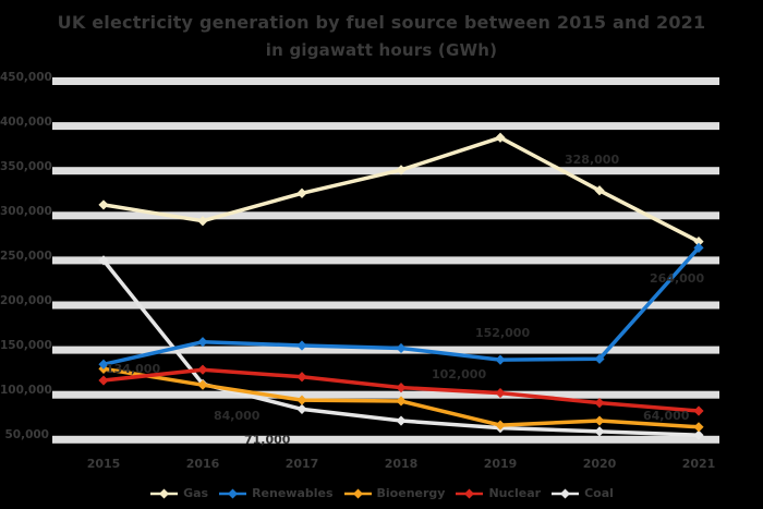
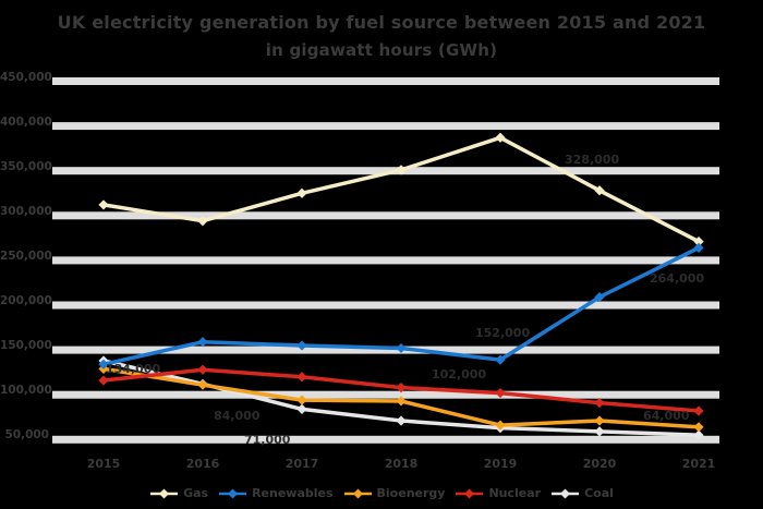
Coal/2015: 250000 -> 140000
Renewables/2020: 140000 -> 210000
